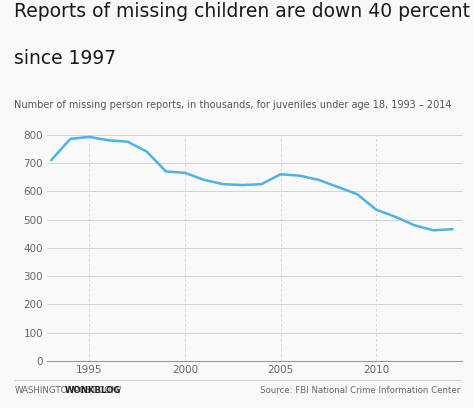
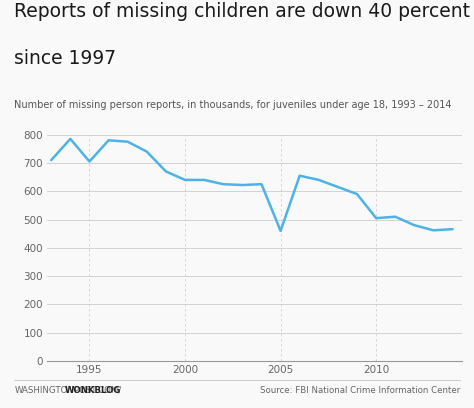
1995: 792 -> 705
2000: 665 -> 640
2005: 660 -> 460
2010: 535 -> 505
